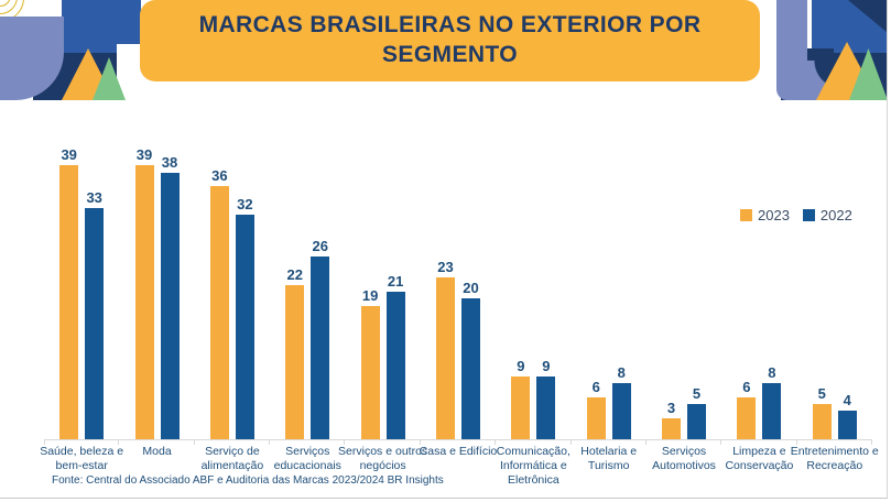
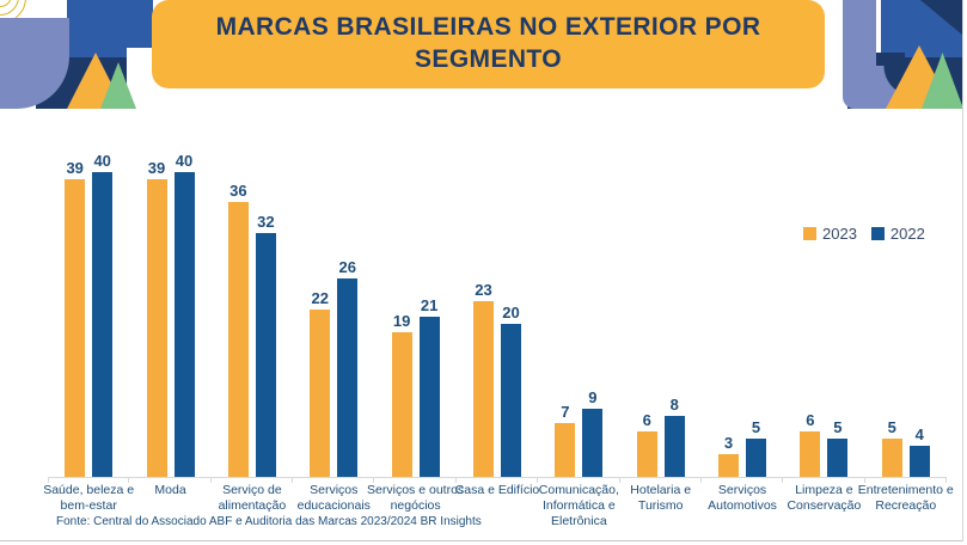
2022/Saúde, beleza e bem-estar: 33 -> 40
2022/Moda: 38 -> 40
2023/Comunicação, Informática e Eletrônica: 9 -> 7
2022/Limpeza e Conservação: 8 -> 5
